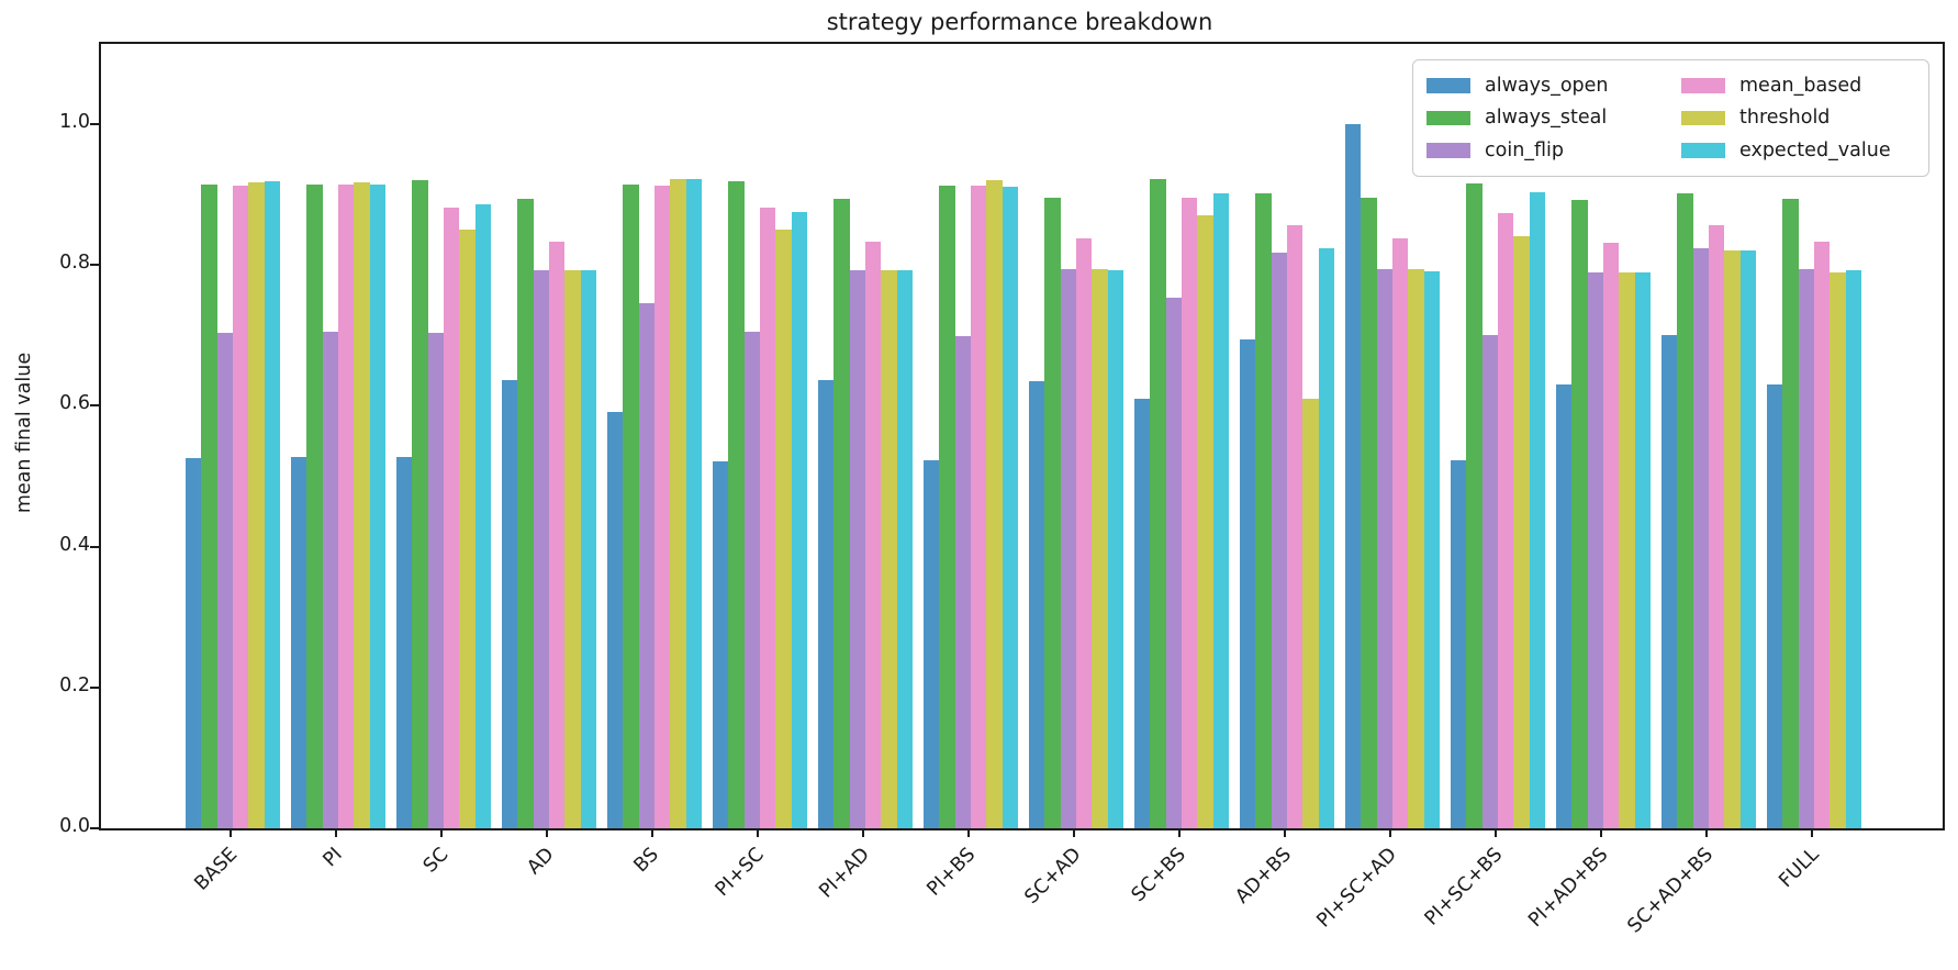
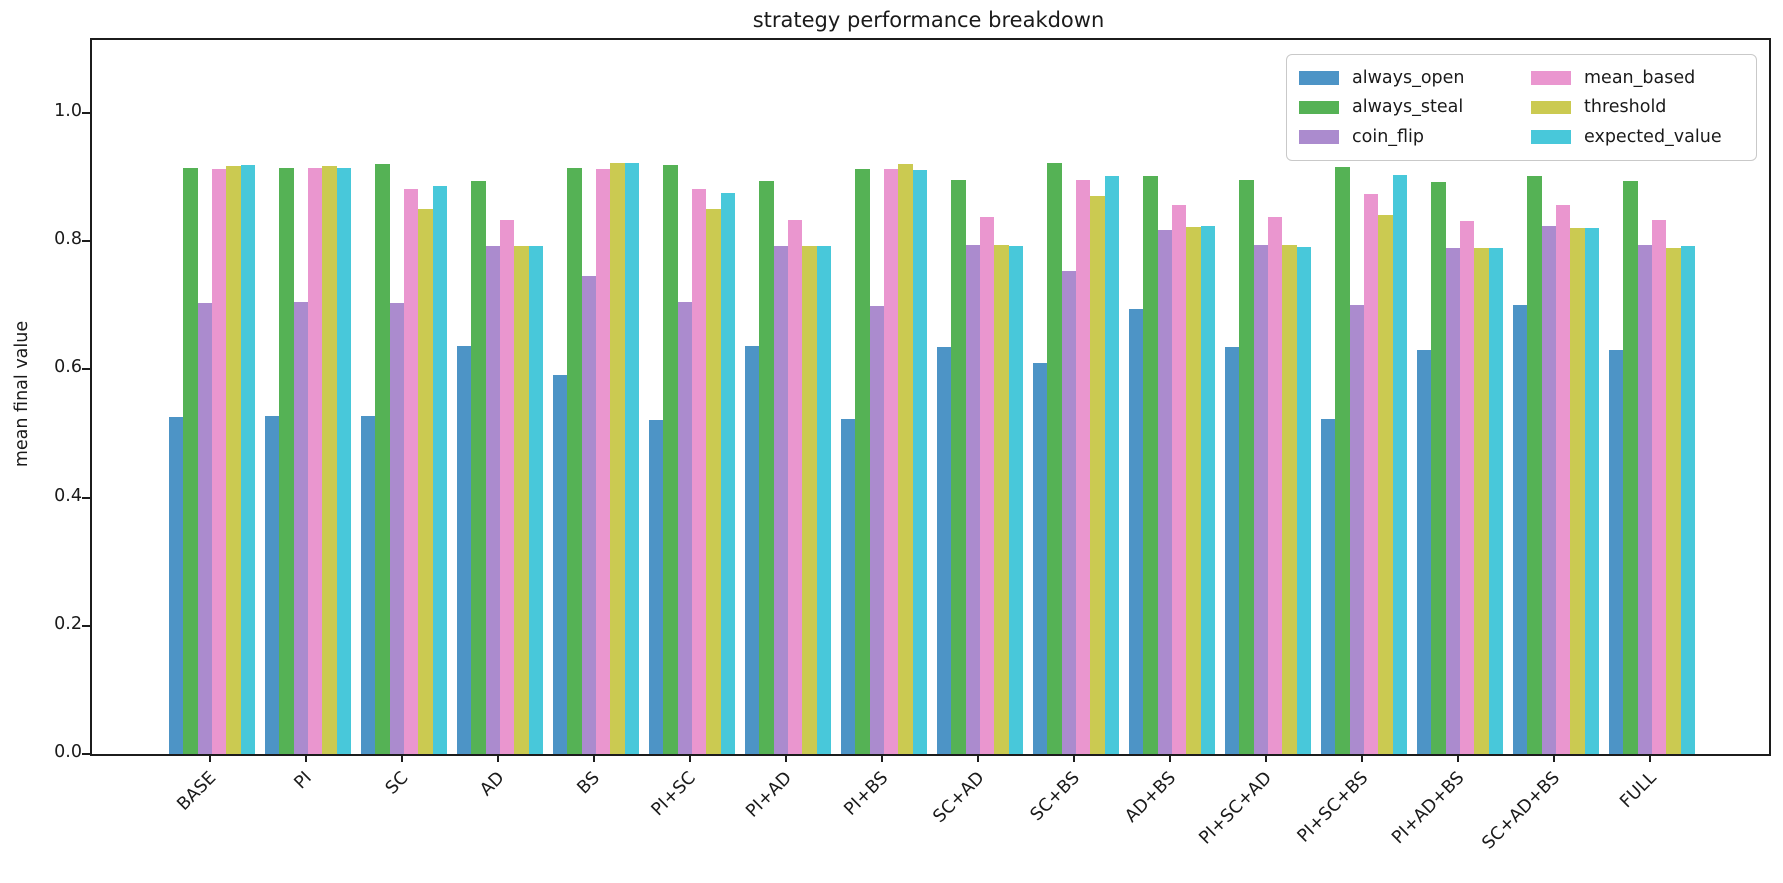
threshold/AD+BS: 0.61 -> 0.82
always_open/PI+SC+AD: 1.00 -> 0.64
